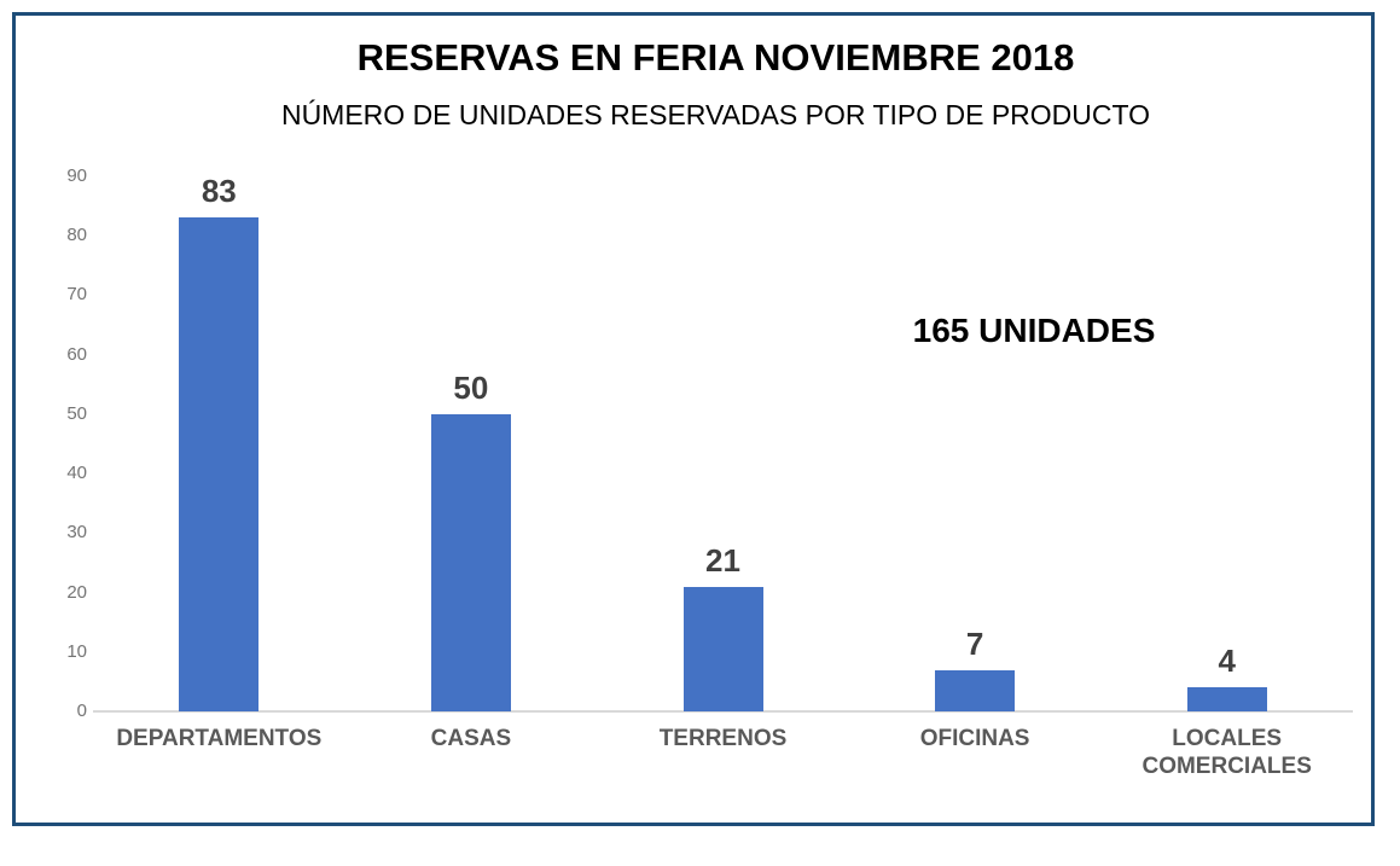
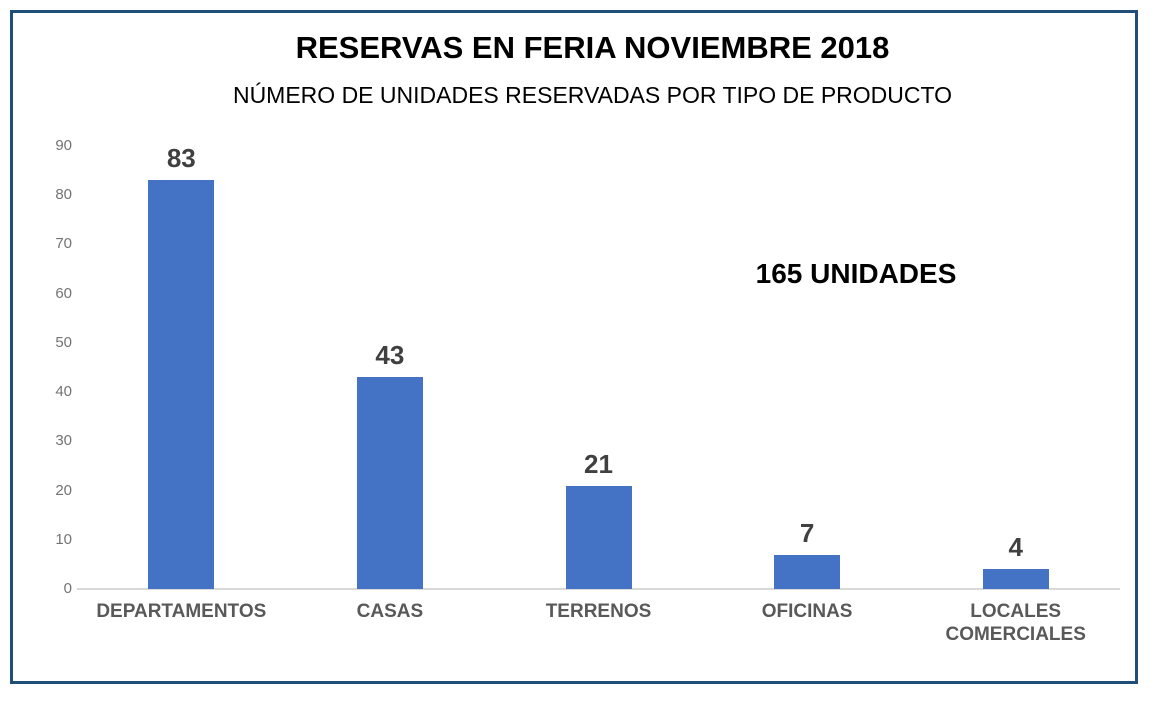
CASAS: 50 -> 43
